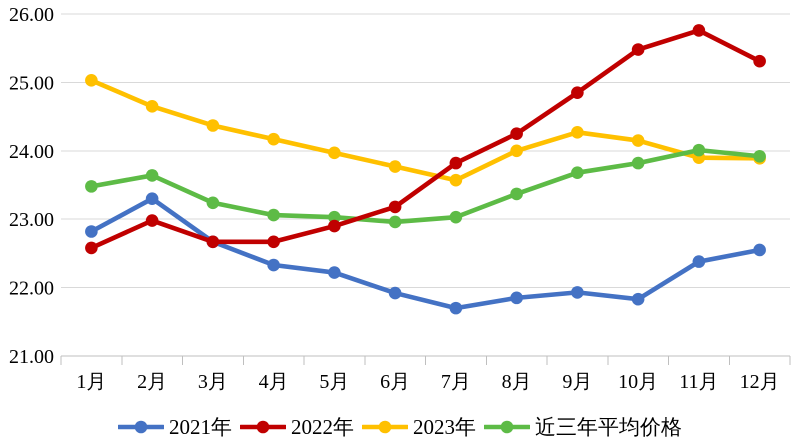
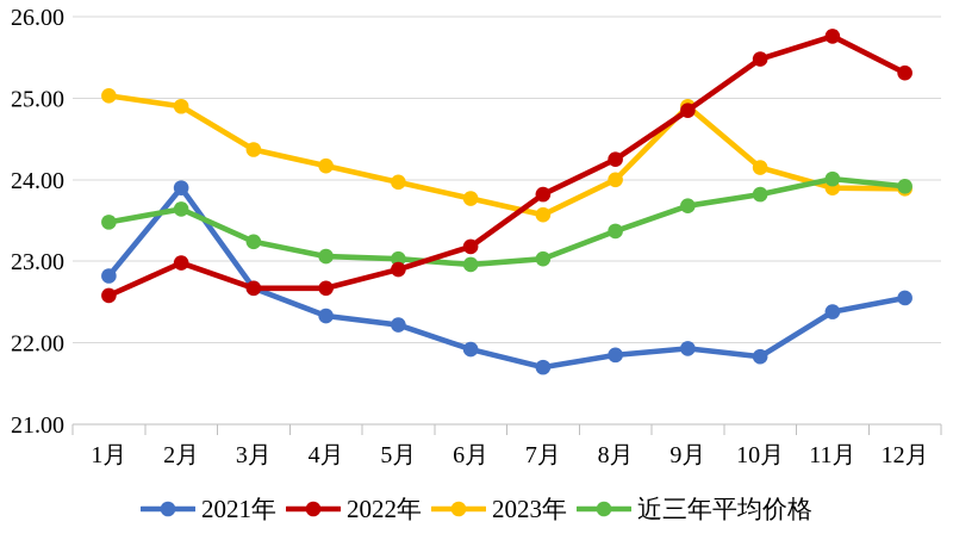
2021年/2月: 23.3 -> 23.9
2023年/2月: 24.6 -> 24.9
2023年/9月: 24.3 -> 24.9
